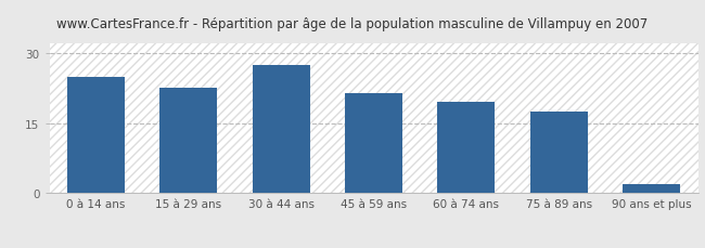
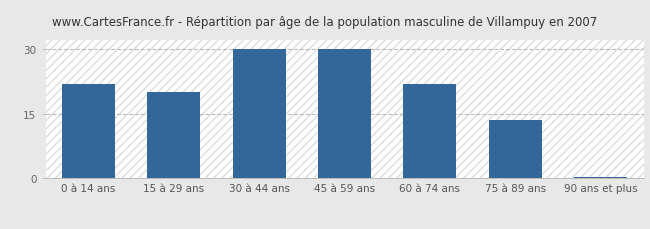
0 à 14 ans: 25.0 -> 22.0
15 à 29 ans: 22.5 -> 20.0
30 à 44 ans: 27.5 -> 30.0
45 à 59 ans: 21.5 -> 30.0
60 à 74 ans: 19.5 -> 22.0
75 à 89 ans: 17.5 -> 13.5
90 ans et plus: 2.0 -> 0.4
